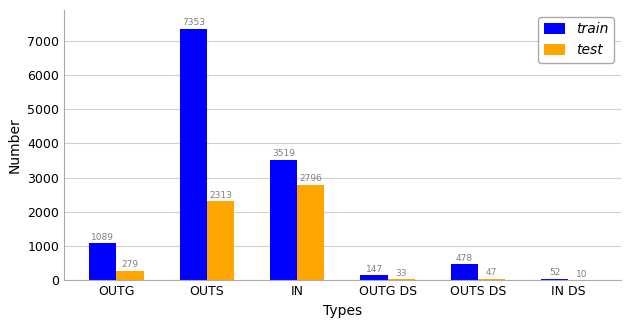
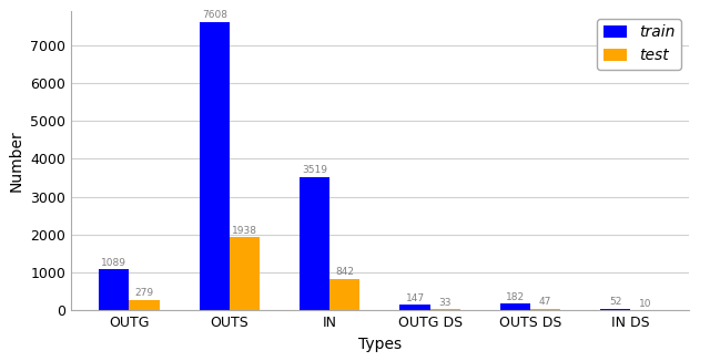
train/OUTS: 7353 -> 7608
test/OUTS: 2313 -> 1938
test/IN: 2796 -> 842
train/OUTS DS: 478 -> 182
